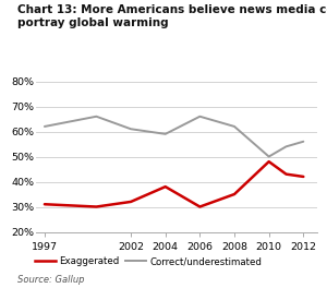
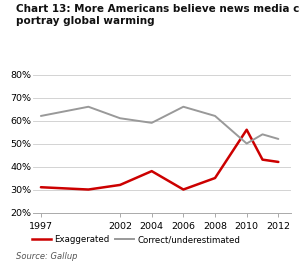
Exaggerated/2010: 48% -> 56%
Correct/underestimated/2012: 56% -> 52%
